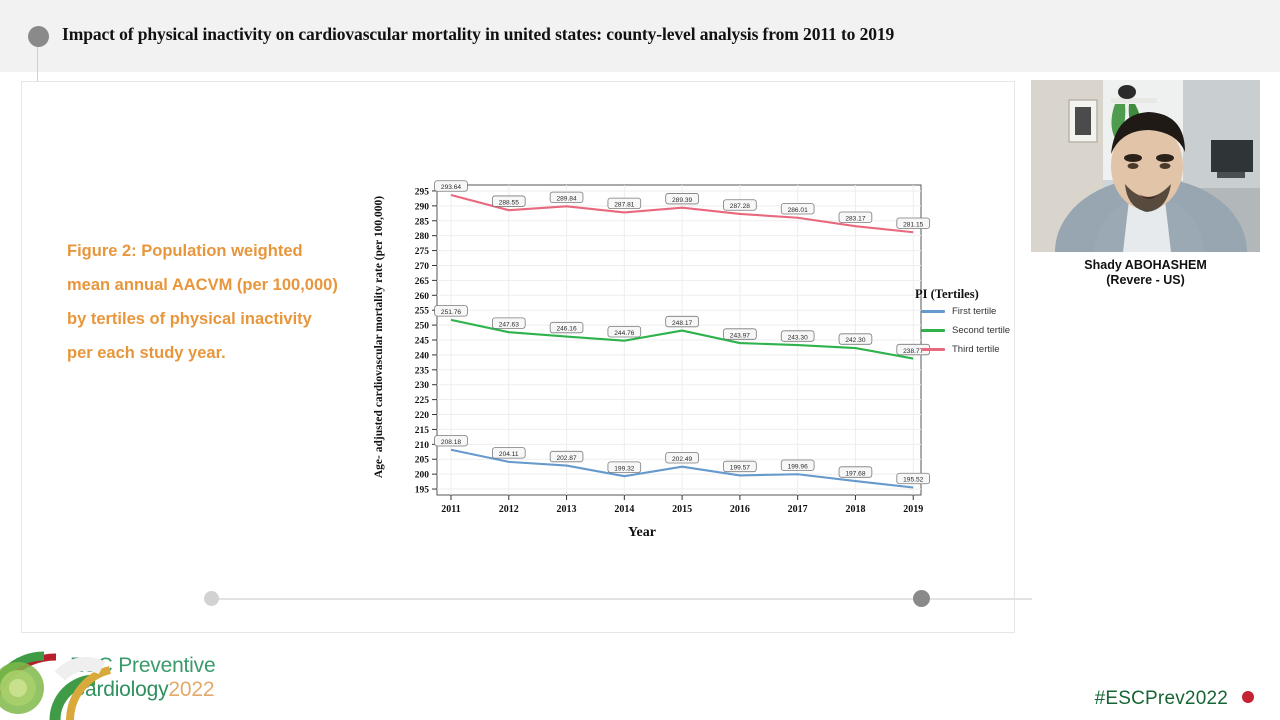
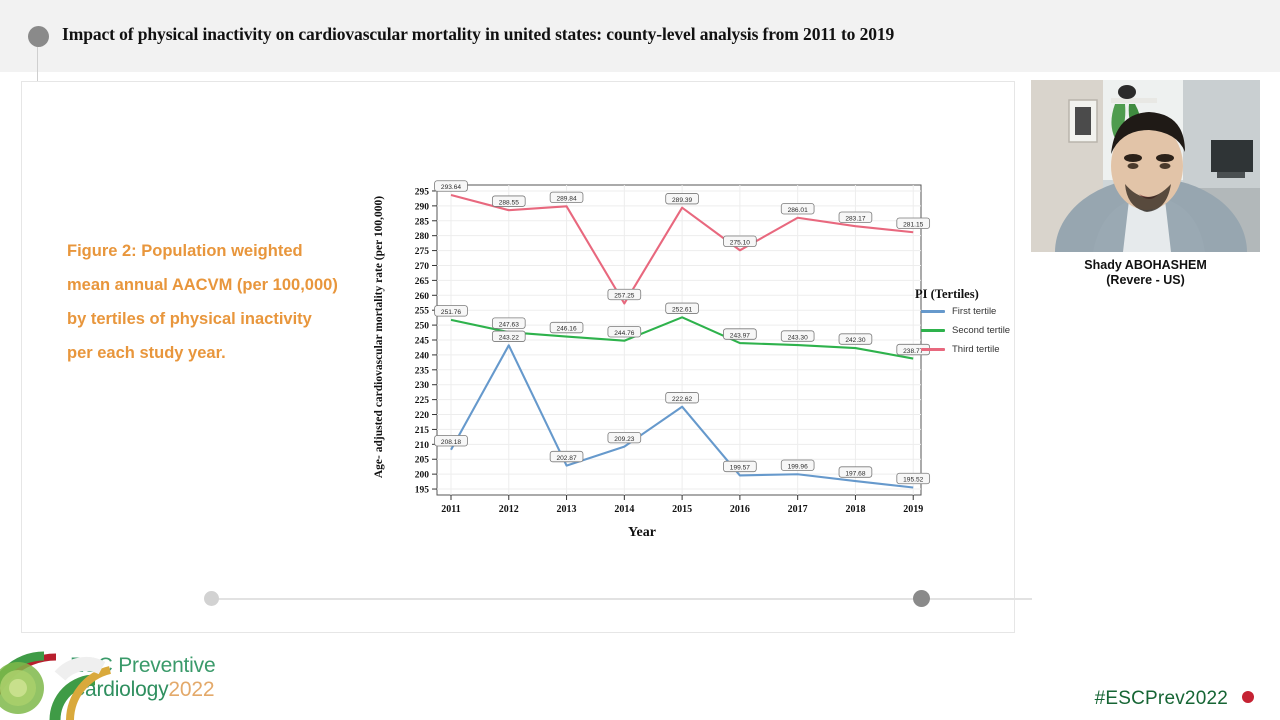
First tertile/2012: 204.11 -> 243.22
First tertile/2014: 199.32 -> 209.23
Third tertile/2014: 287.81 -> 257.25
First tertile/2015: 202.49 -> 222.62
Second tertile/2015: 248.17 -> 252.61
Third tertile/2016: 287.28 -> 275.10
